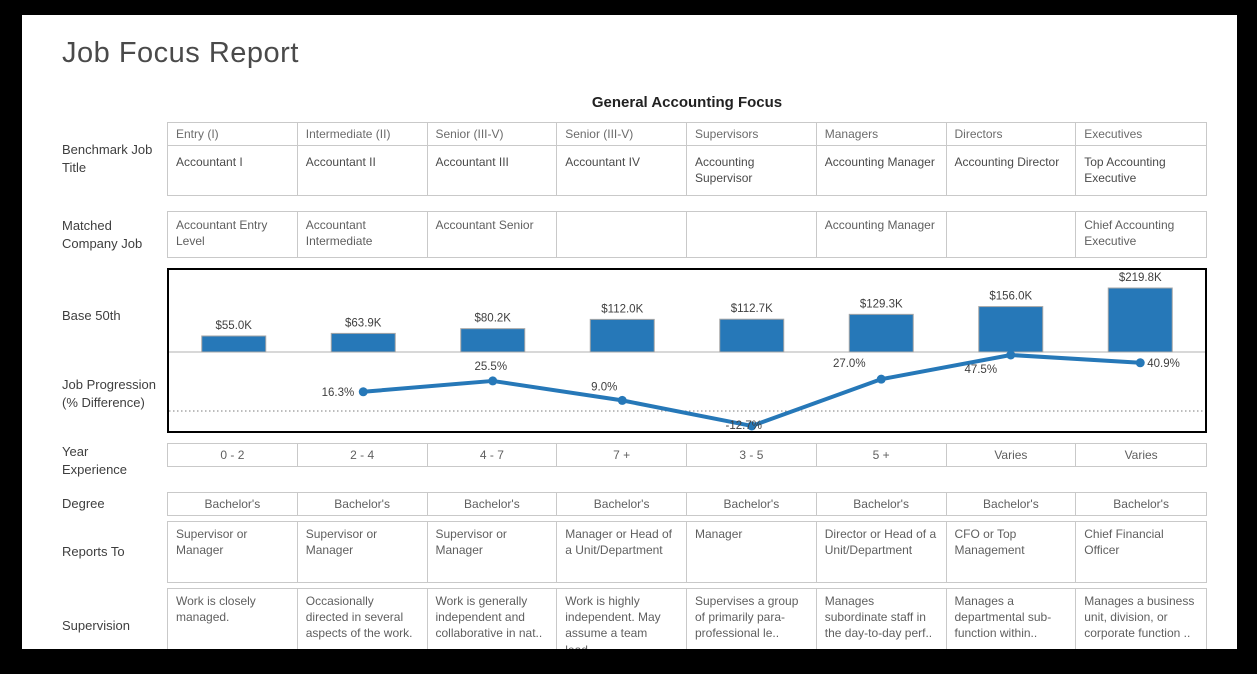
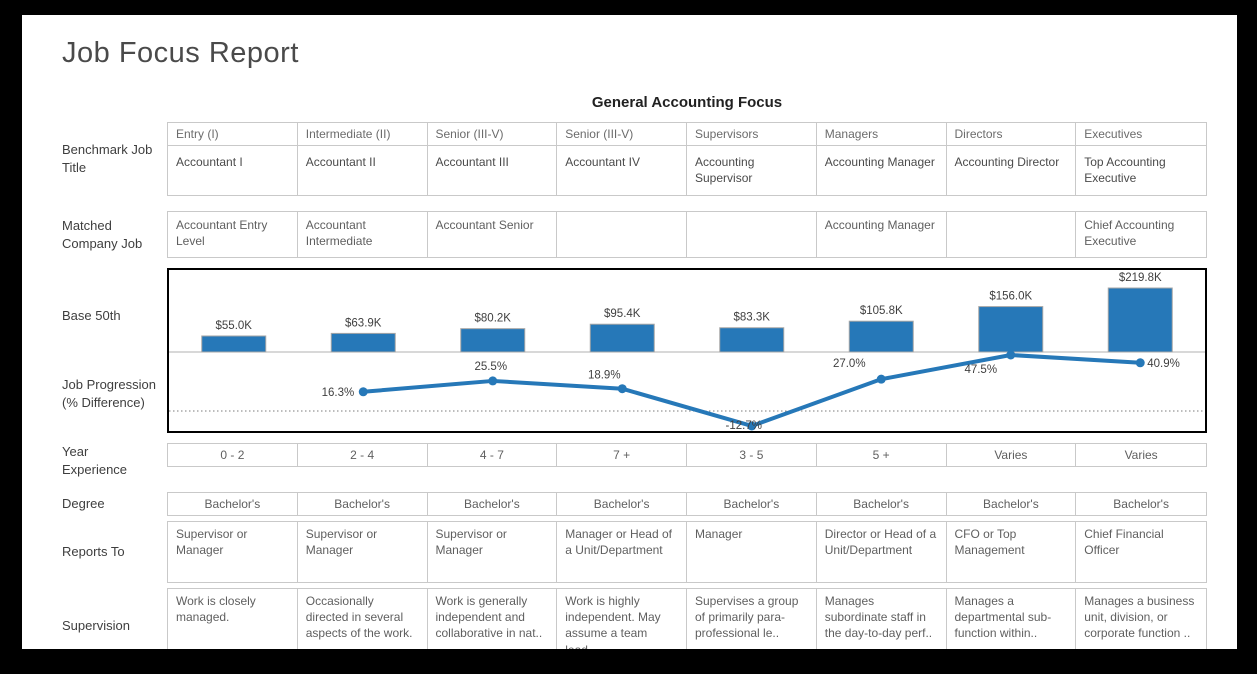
Base 50th/Accountant IV: $112.0K -> $95.4K
Base 50th/Accounting Supervisor: $112.7K -> $83.3K
Base 50th/Accounting Manager: $129.3K -> $105.8K
Job Progression (% Difference)/Accountant IV: 9.0% -> 18.9%
